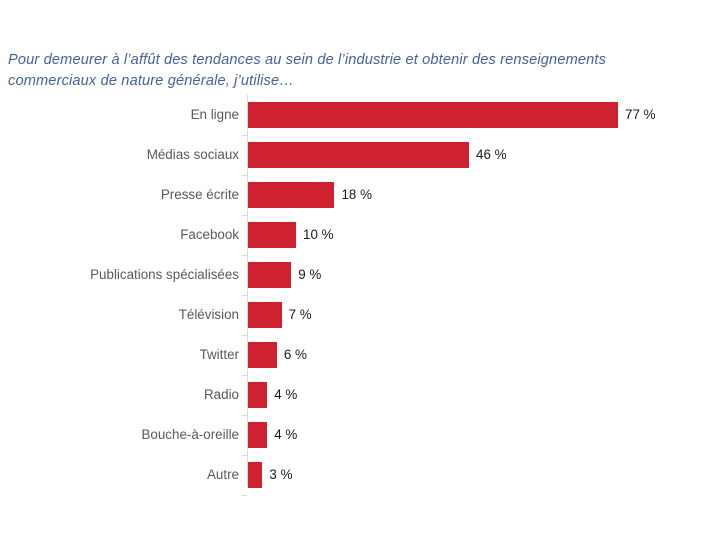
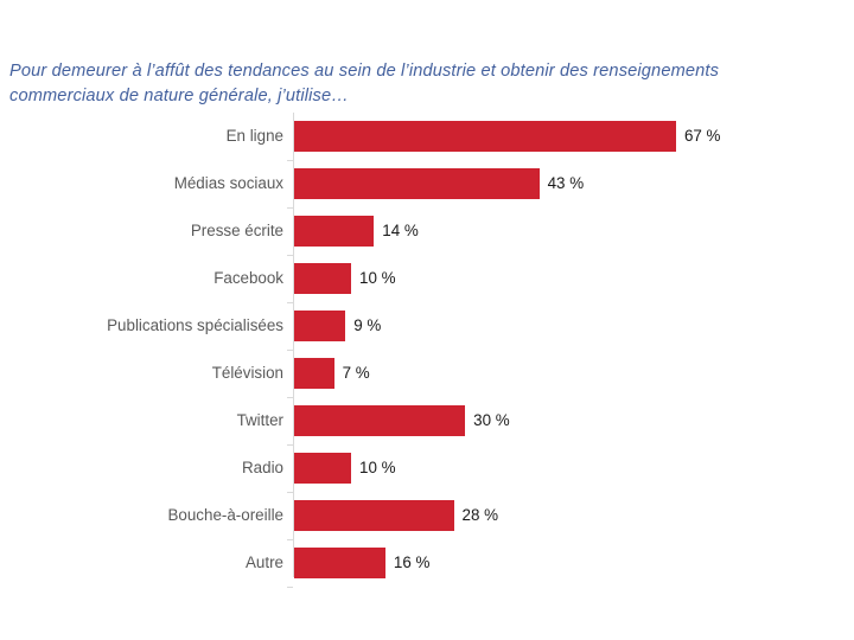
En ligne: 77 -> 67
Médias sociaux: 46 -> 43
Presse écrite: 18 -> 14
Twitter: 6 -> 30
Radio: 4 -> 10
Bouche-à-oreille: 4 -> 28
Autre: 3 -> 16
